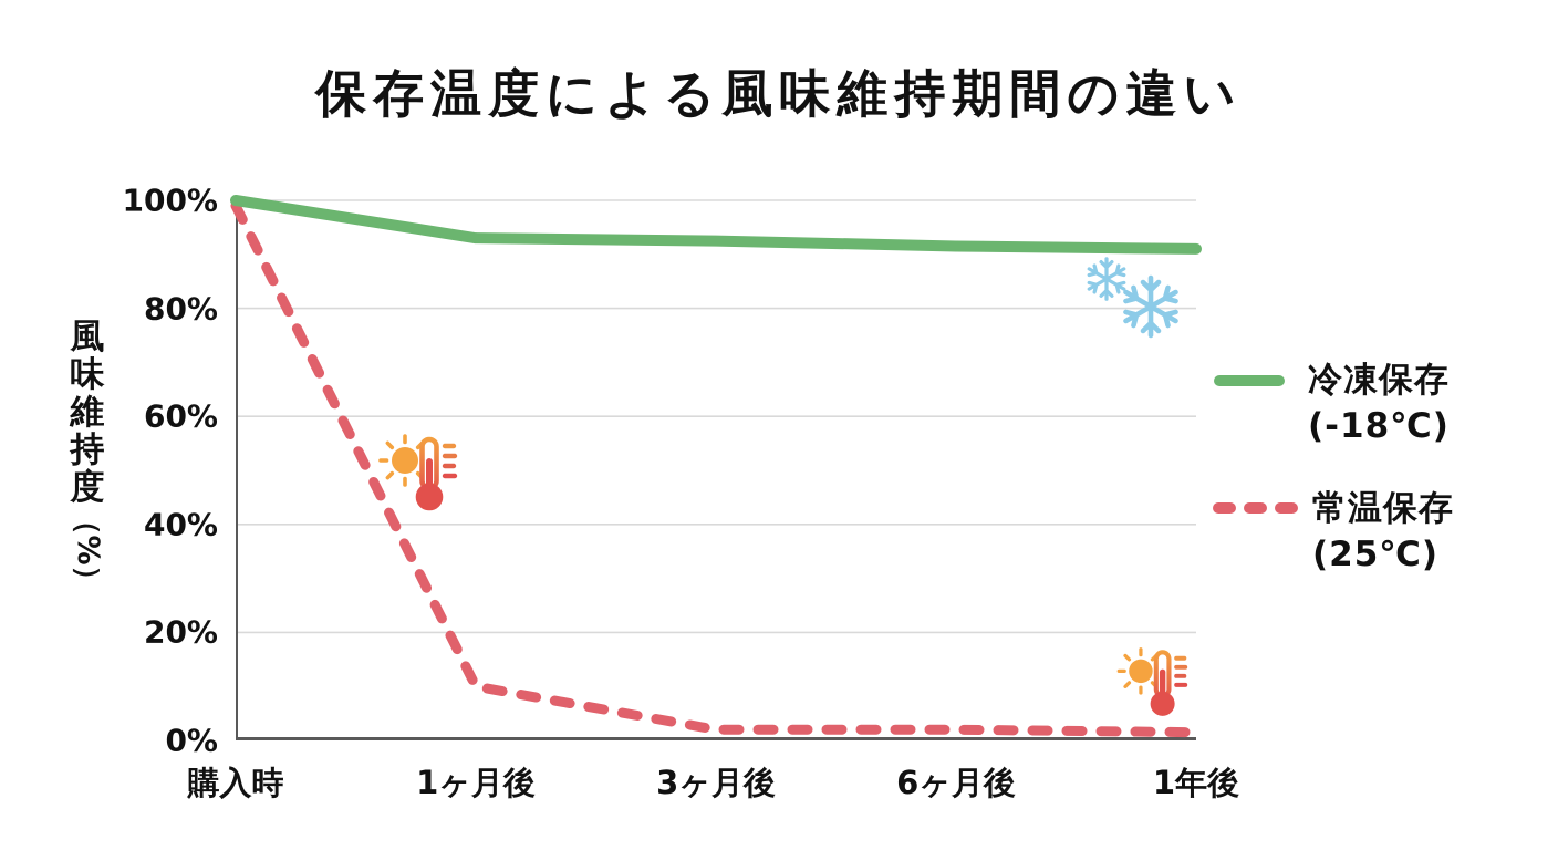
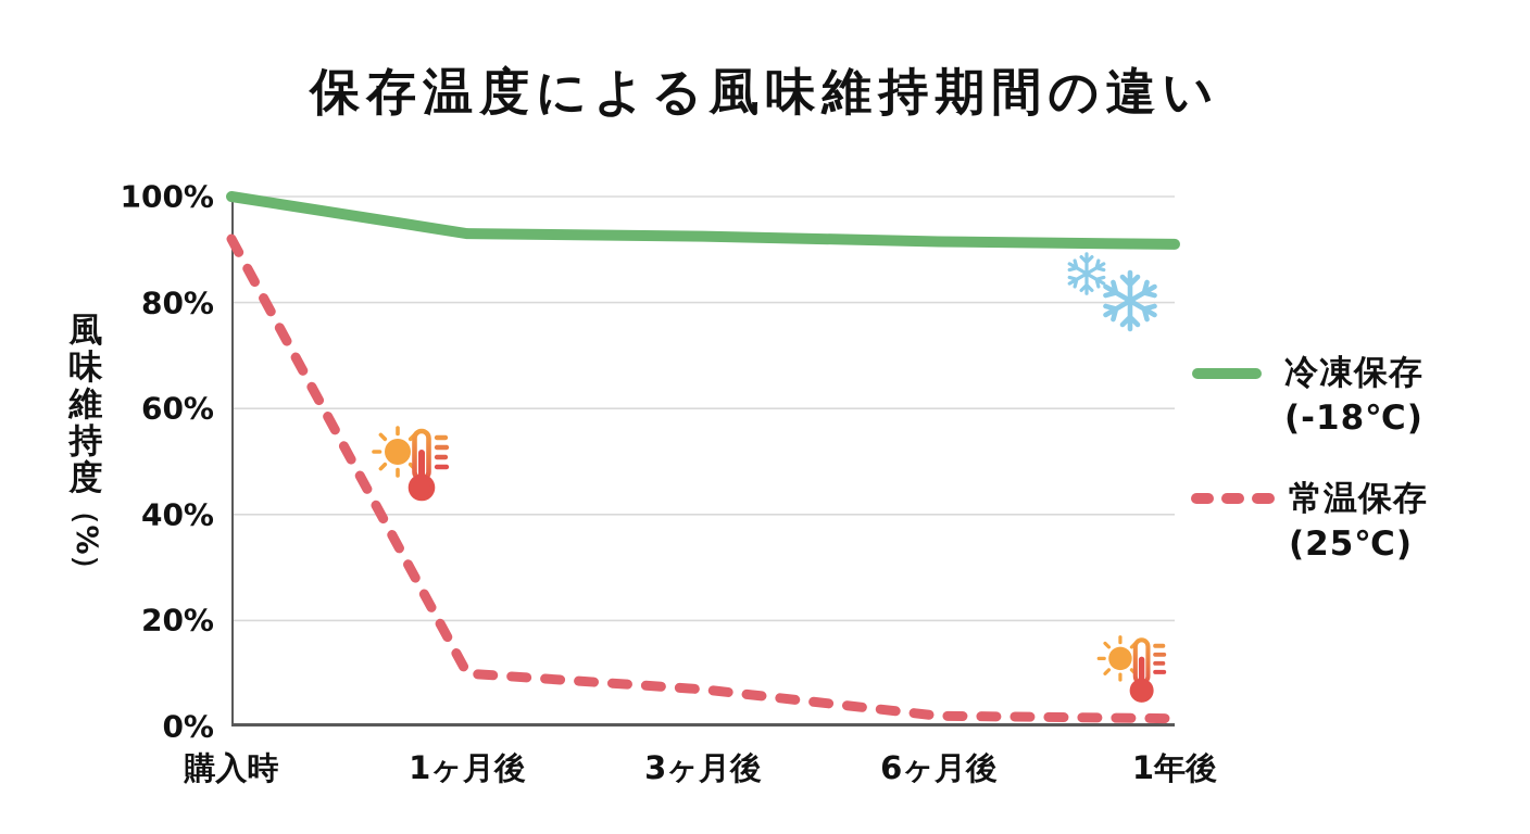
常温保存 (25℃)/購入時: 99% -> 92%
常温保存 (25℃)/3ヶ月後: 2% -> 7%
